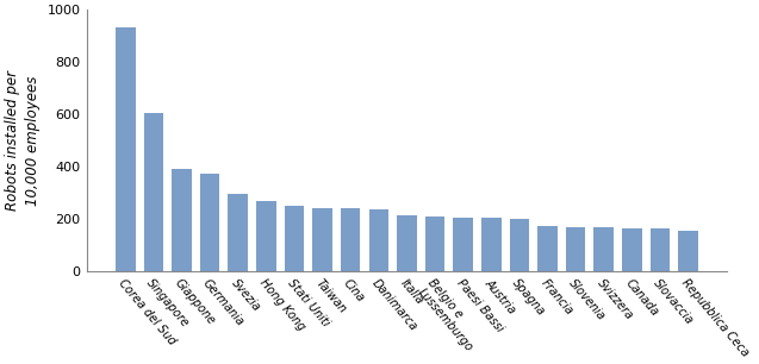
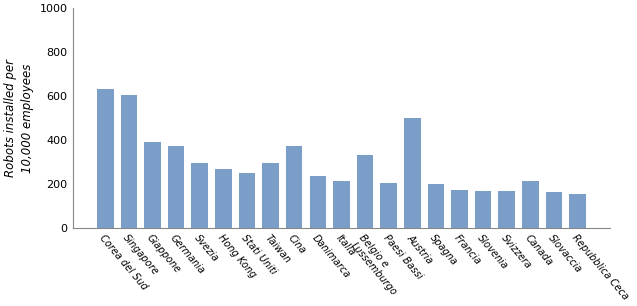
Corea del Sud: 932 -> 630
Taiwan: 240 -> 295
Cina: 240 -> 375
Belgio e Lussemburgo: 207 -> 330
Austria: 205 -> 500
Canada: 165 -> 215
